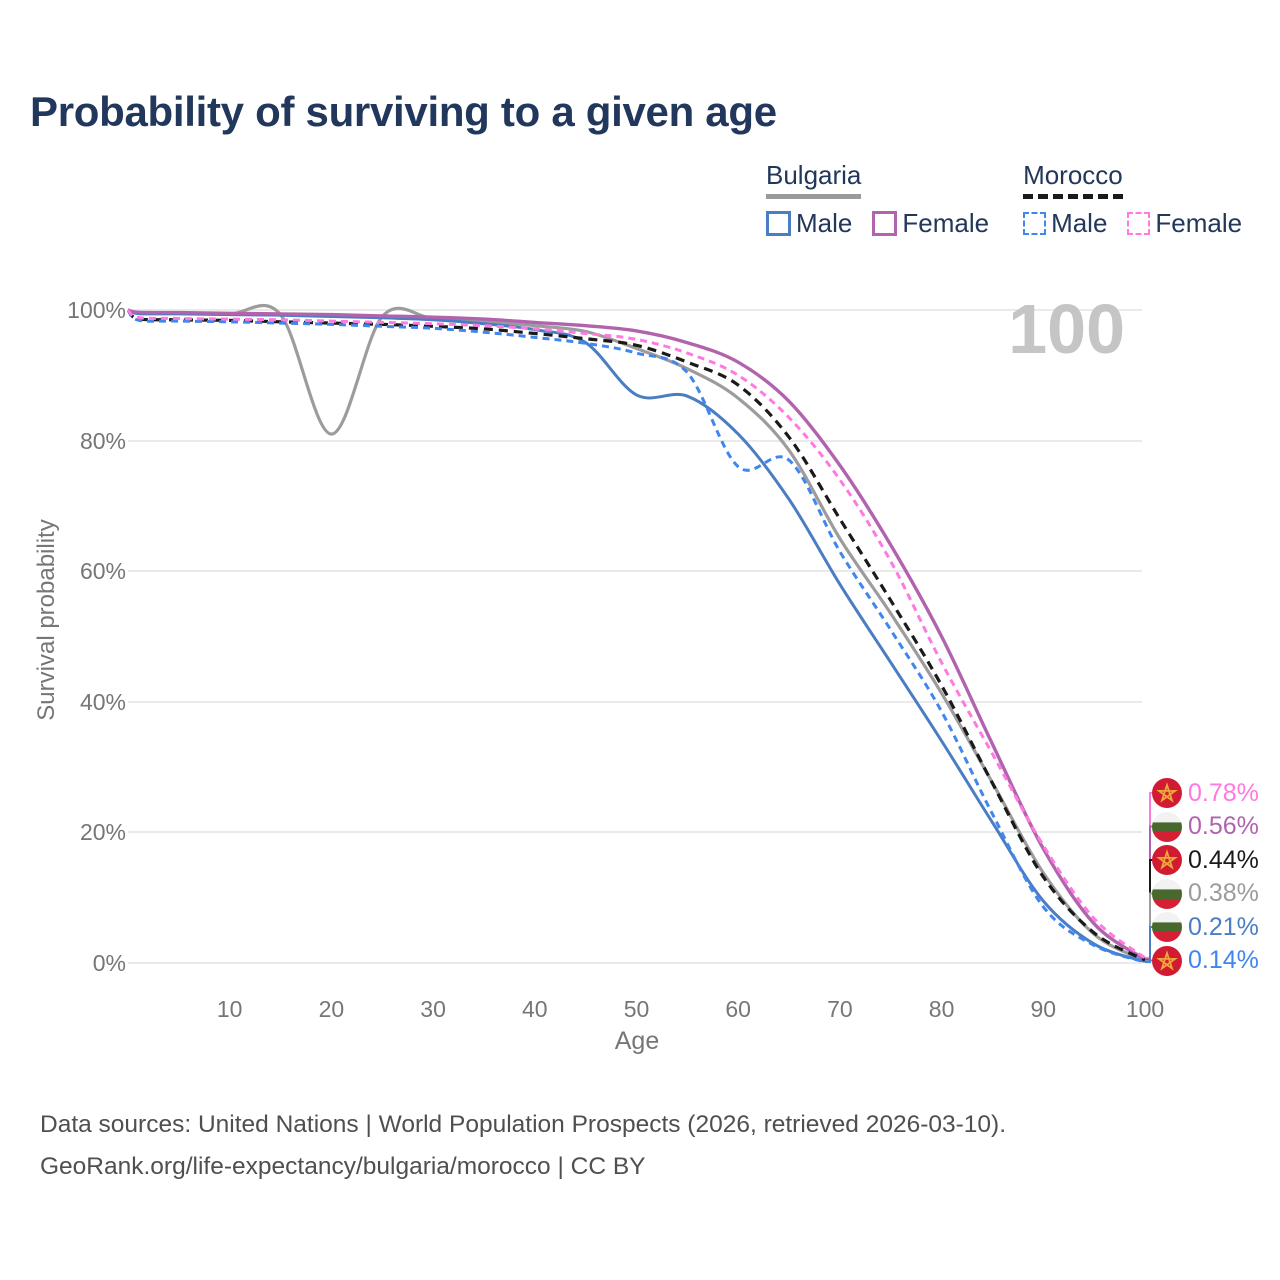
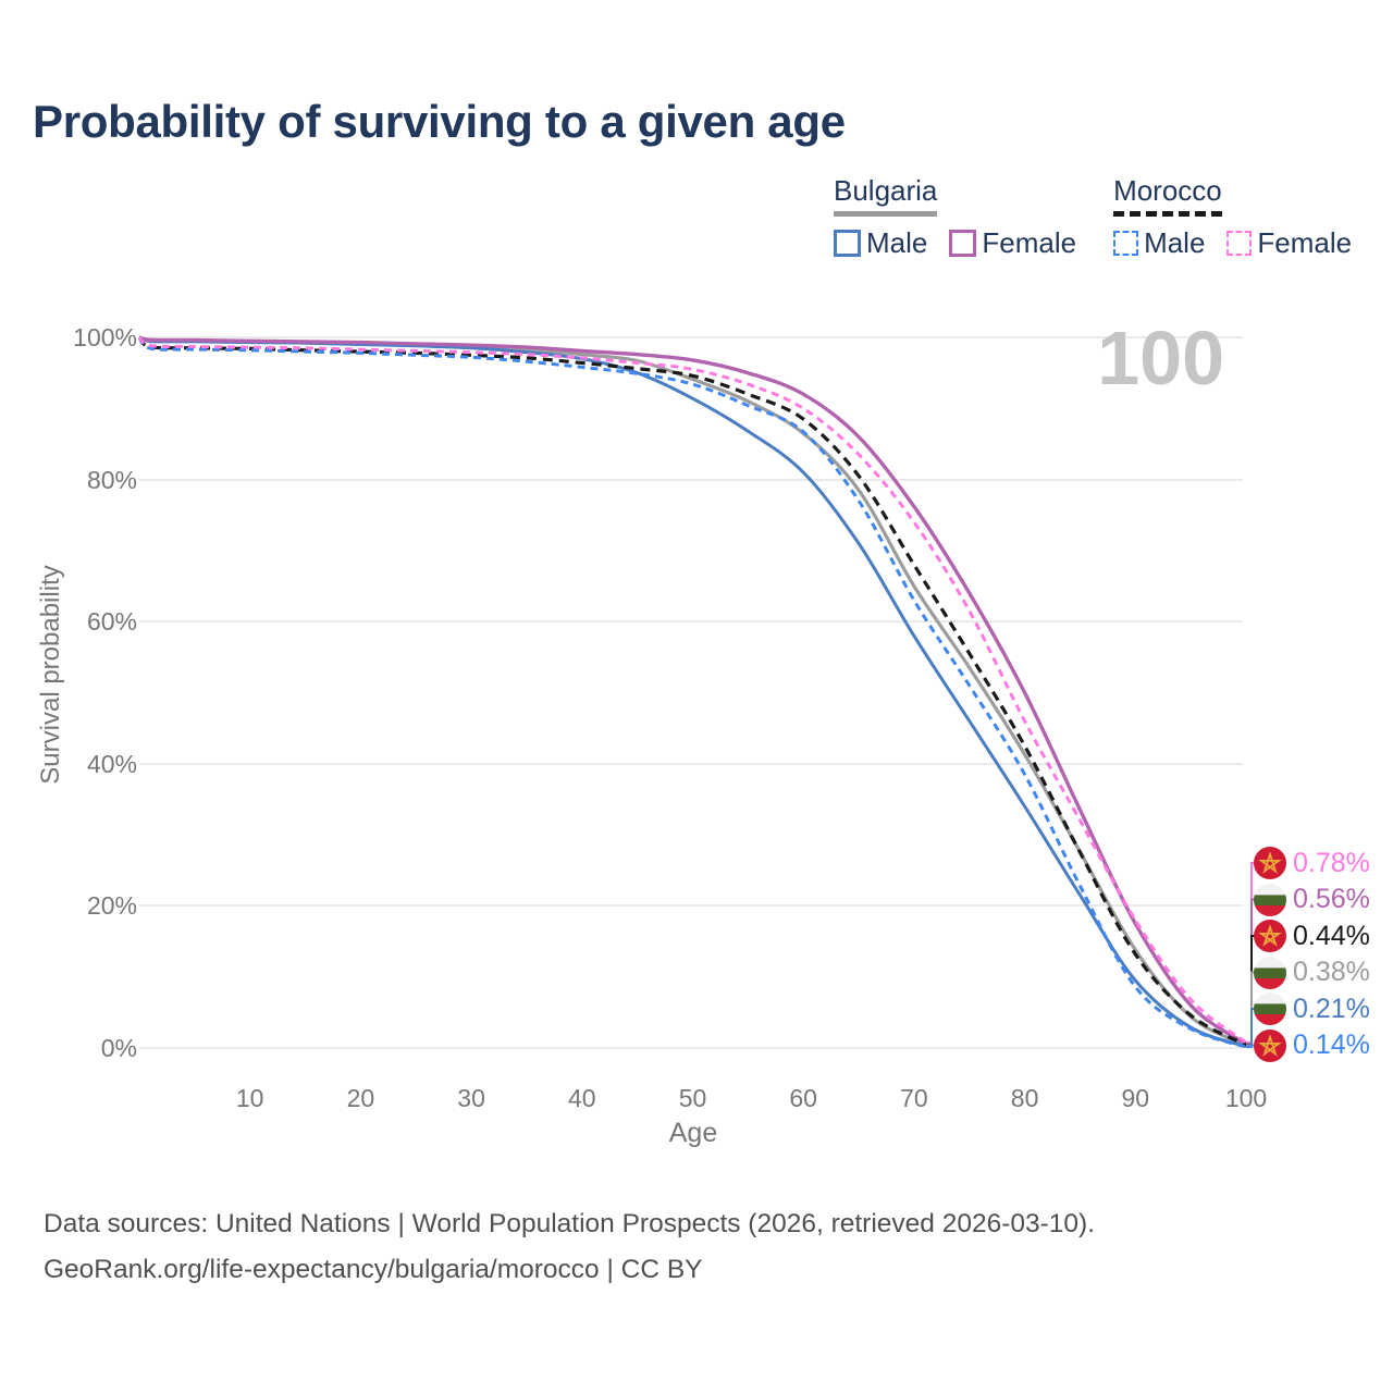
Bulgaria/20: 81% -> 99%
Bulgaria Male/50: 87% -> 91%
Morocco Male/60: 76% -> 87%
